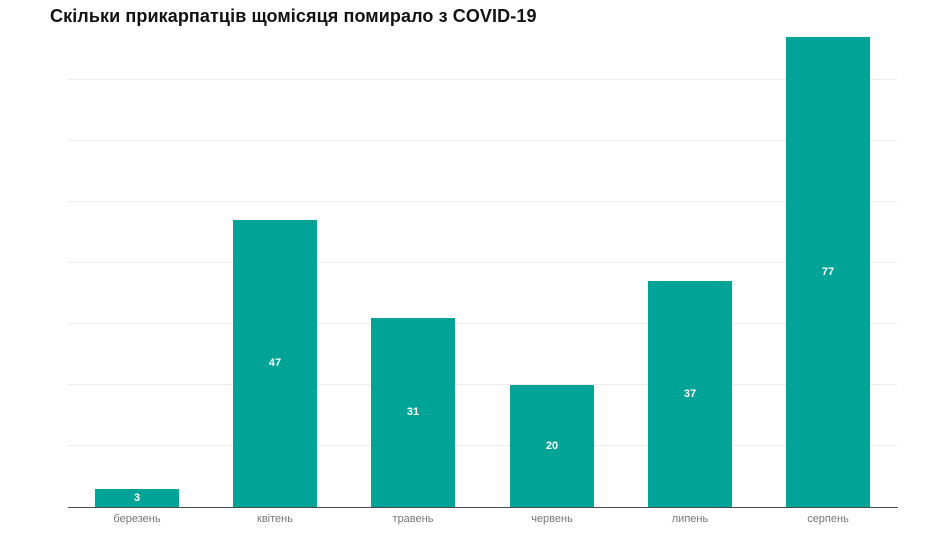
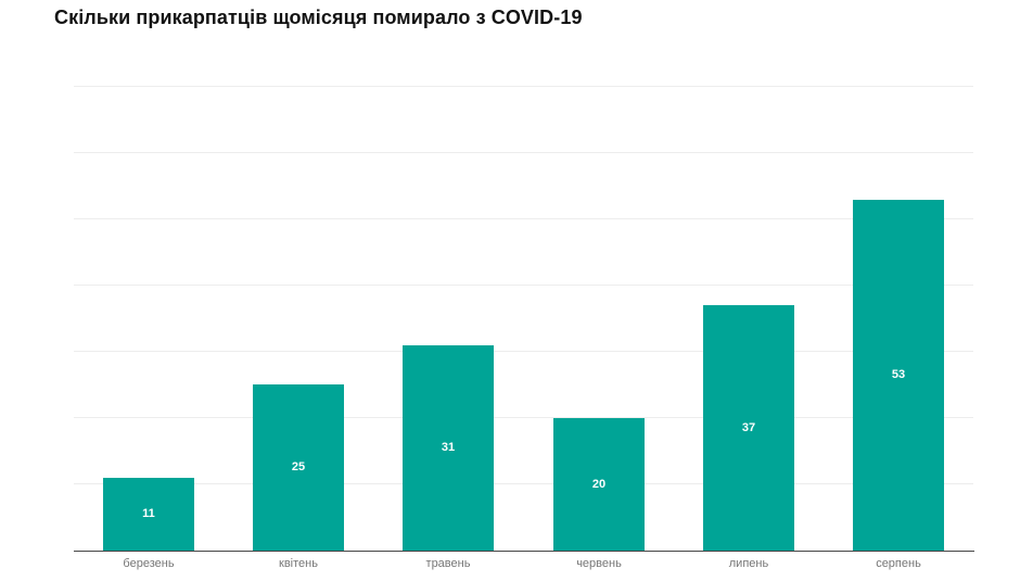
березень: 3 -> 11
квітень: 47 -> 25
серпень: 77 -> 53
